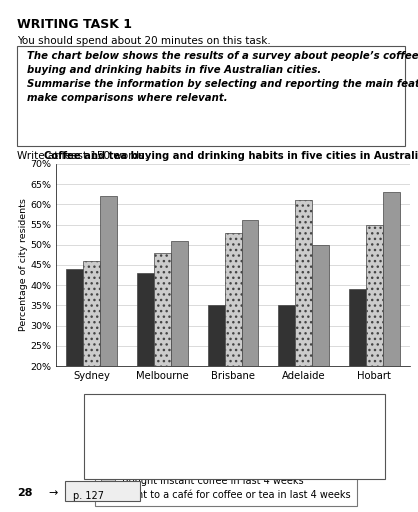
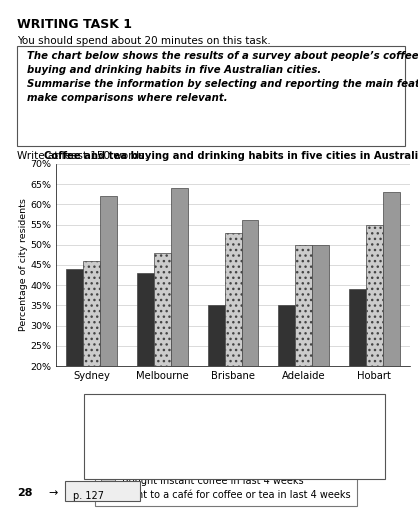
Went to a café for coffee or tea in last 4 weeks/Melbourne: 51% -> 64%
Bought instant coffee in last 4 weeks/Adelaide: 61% -> 50%
